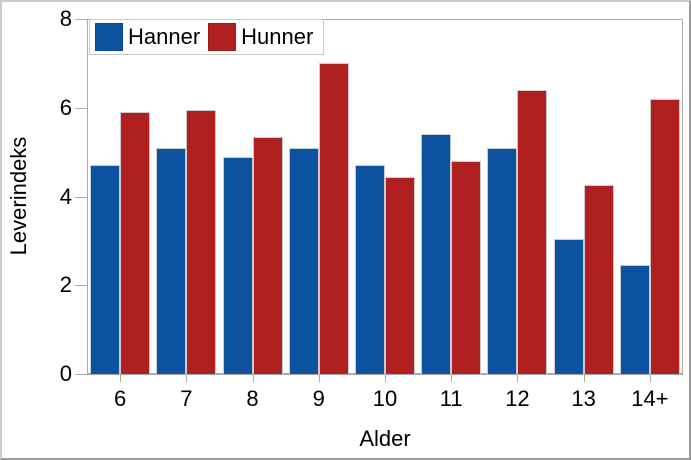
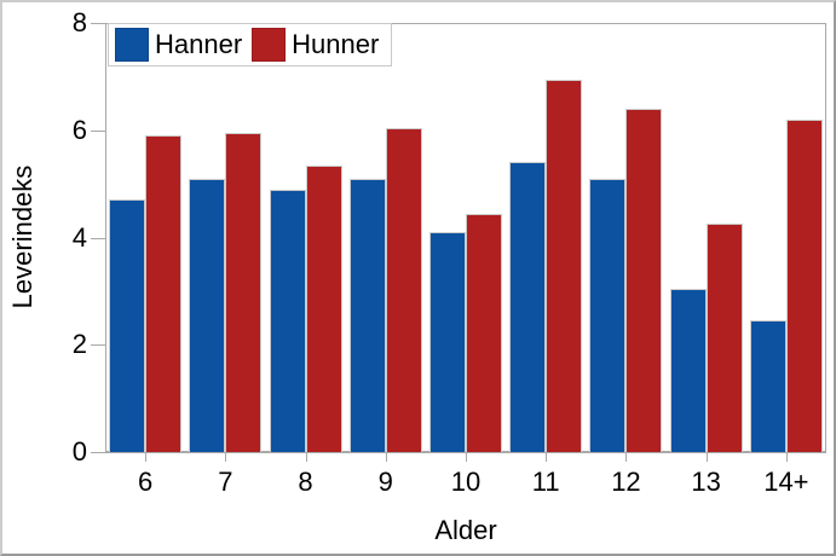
Hunner/9: 7.0 -> 6.0
Hanner/10: 4.7 -> 4.1
Hunner/11: 4.8 -> 7.0
